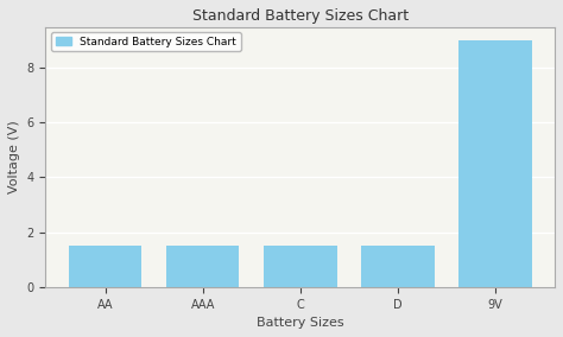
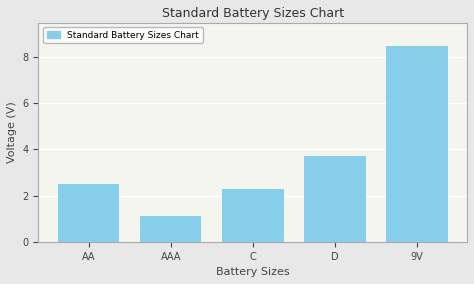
AA: 1.5 -> 2.5
AAA: 1.5 -> 1.1
C: 1.5 -> 2.3
D: 1.5 -> 3.7
9V: 9.0 -> 8.5
